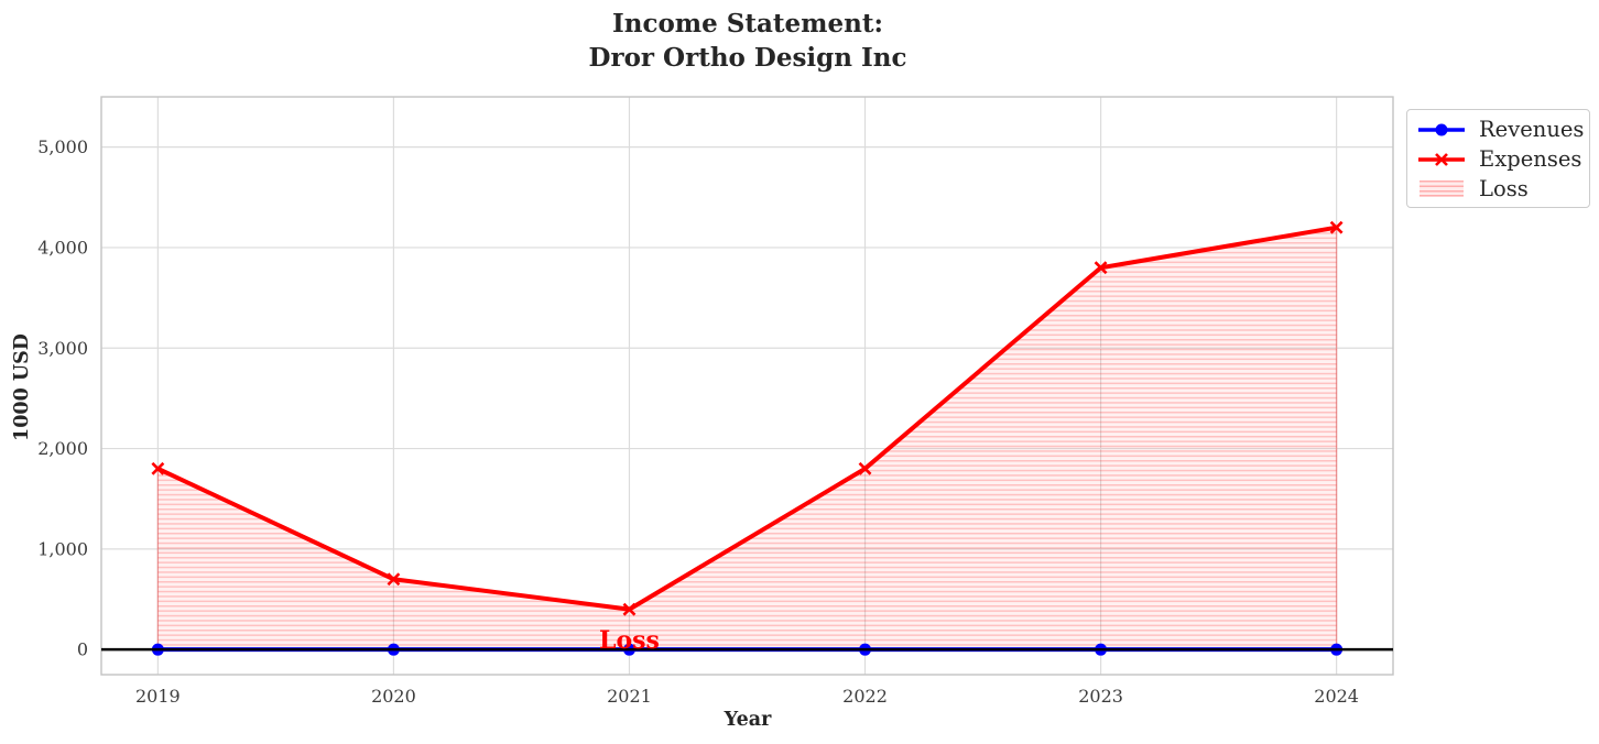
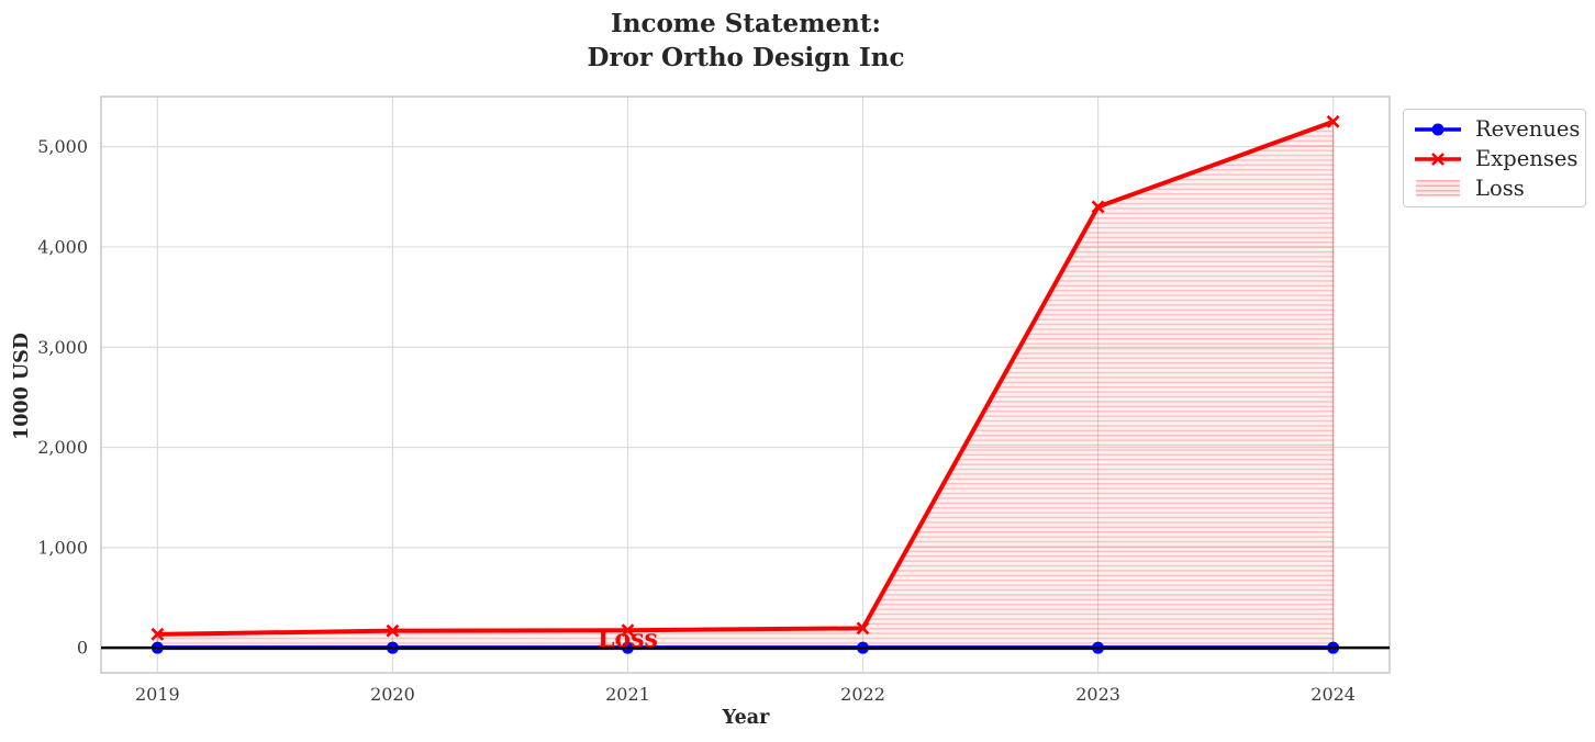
Expenses/2019: 1800 -> 100
Expenses/2020: 700 -> 200
Expenses/2021: 400 -> 200
Expenses/2022: 1800 -> 200
Expenses/2023: 3800 -> 4400
Expenses/2024: 4200 -> 5200
